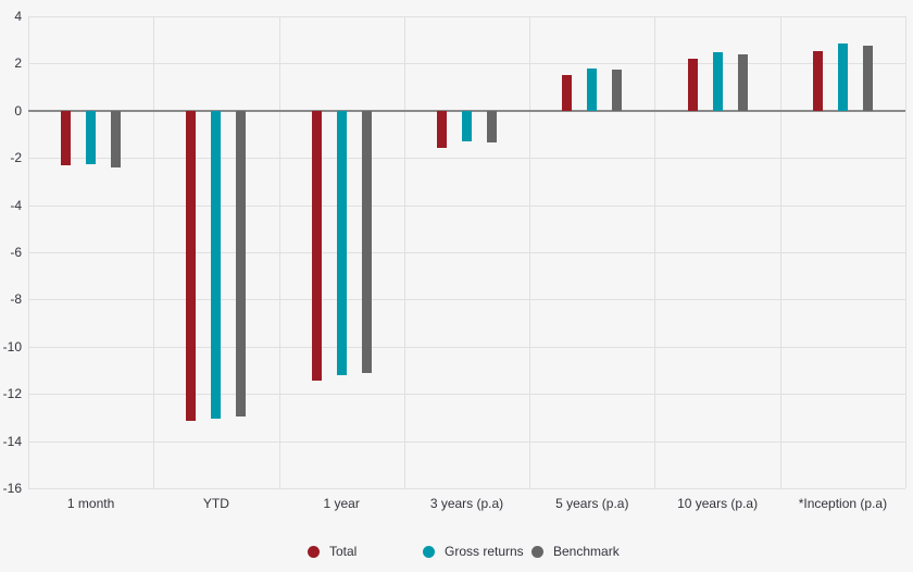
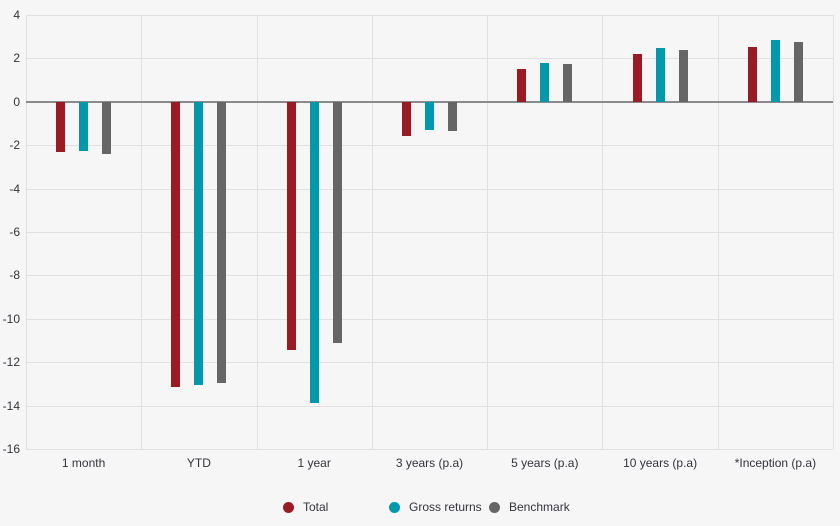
Gross returns/1 year: -11.2 -> -13.9
